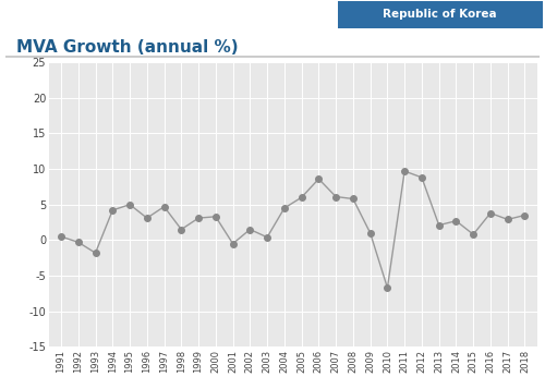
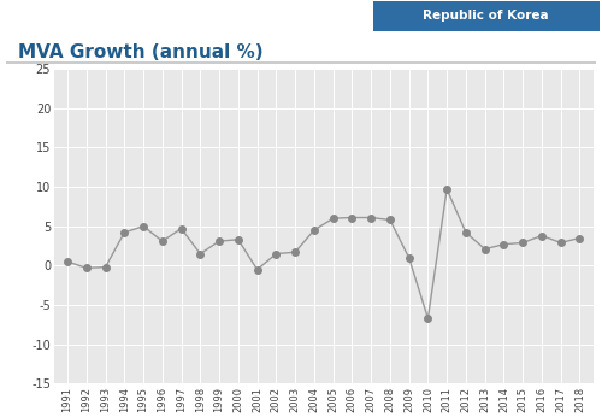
1993: -1.8 -> -0.2
2003: 0.4 -> 1.7
2006: 8.6 -> 6.1
2012: 8.8 -> 4.2
2015: 0.8 -> 2.9
